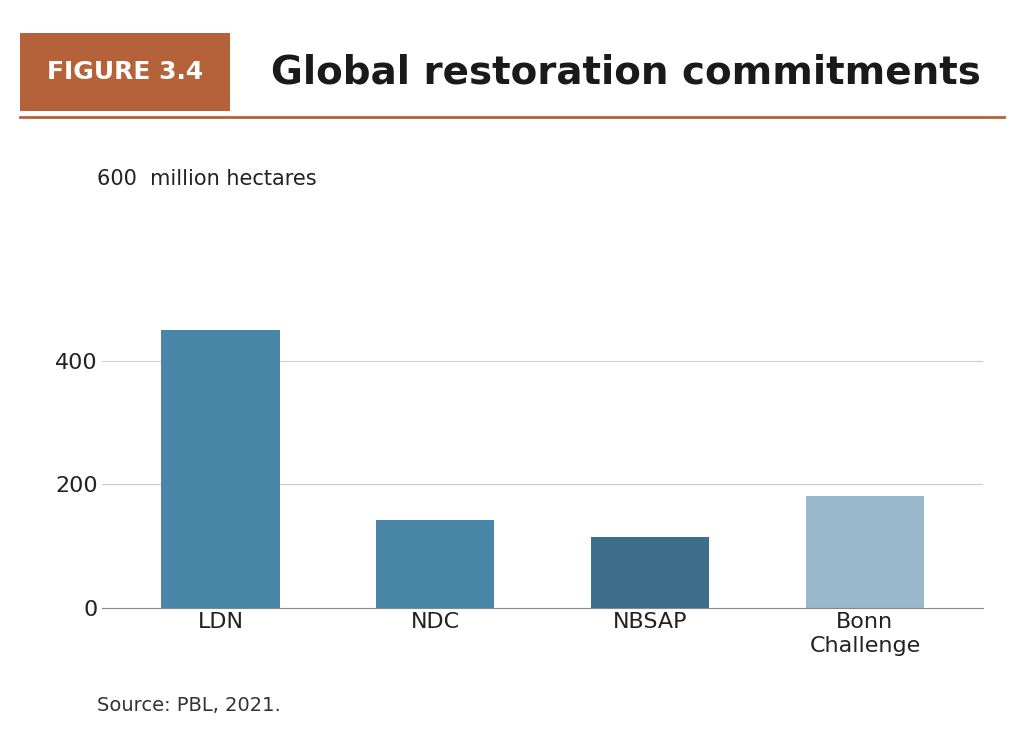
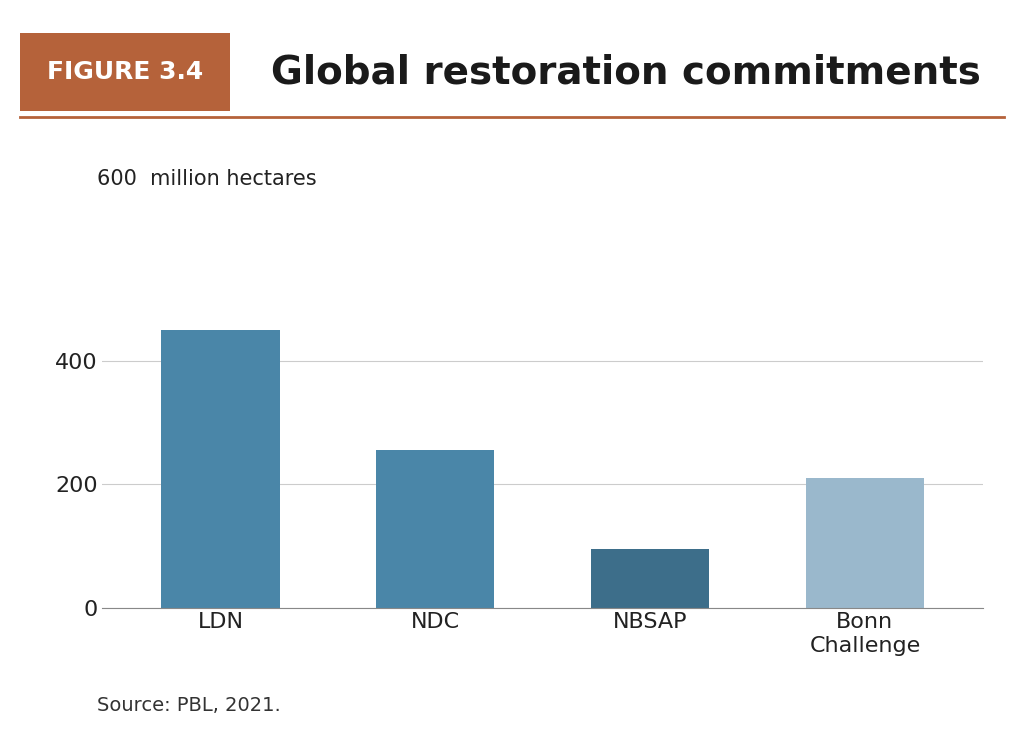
NDC: 142 -> 255
NBSAP: 114 -> 95
Bonn Challenge: 180 -> 210
